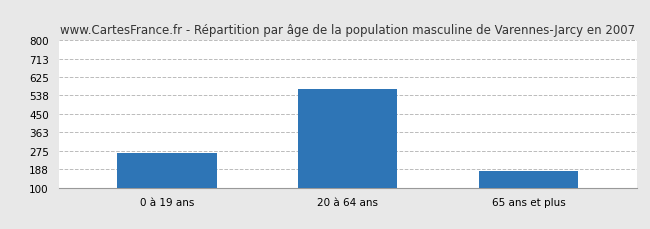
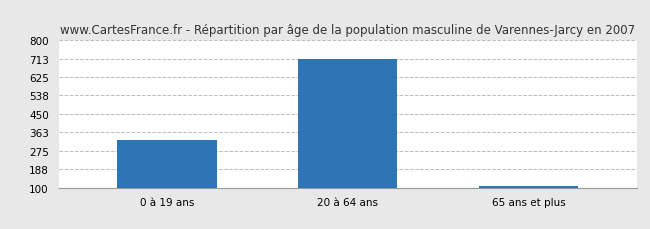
0 à 19 ans: 265 -> 325
20 à 64 ans: 570 -> 713
65 ans et plus: 180 -> 107
